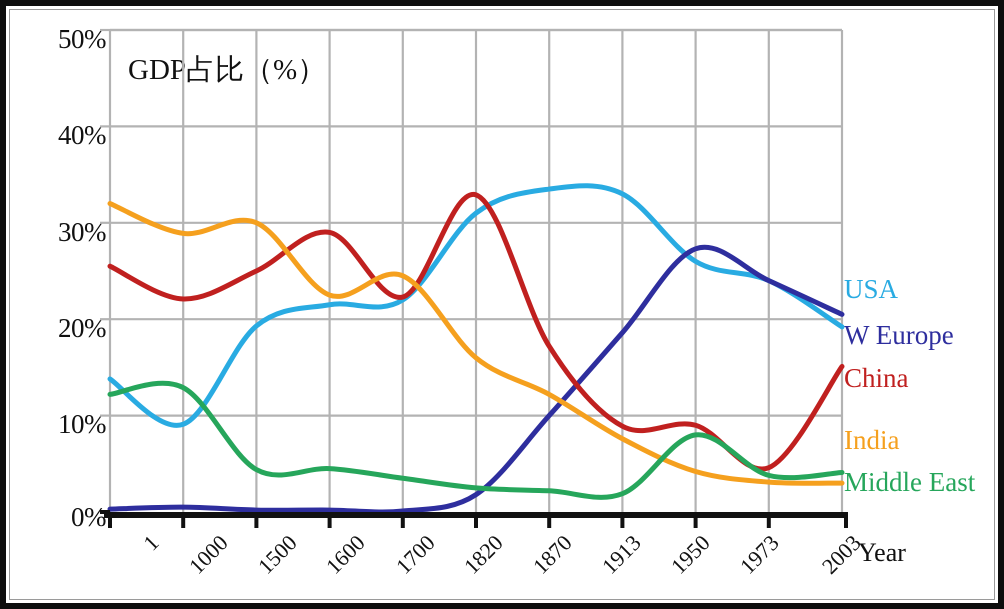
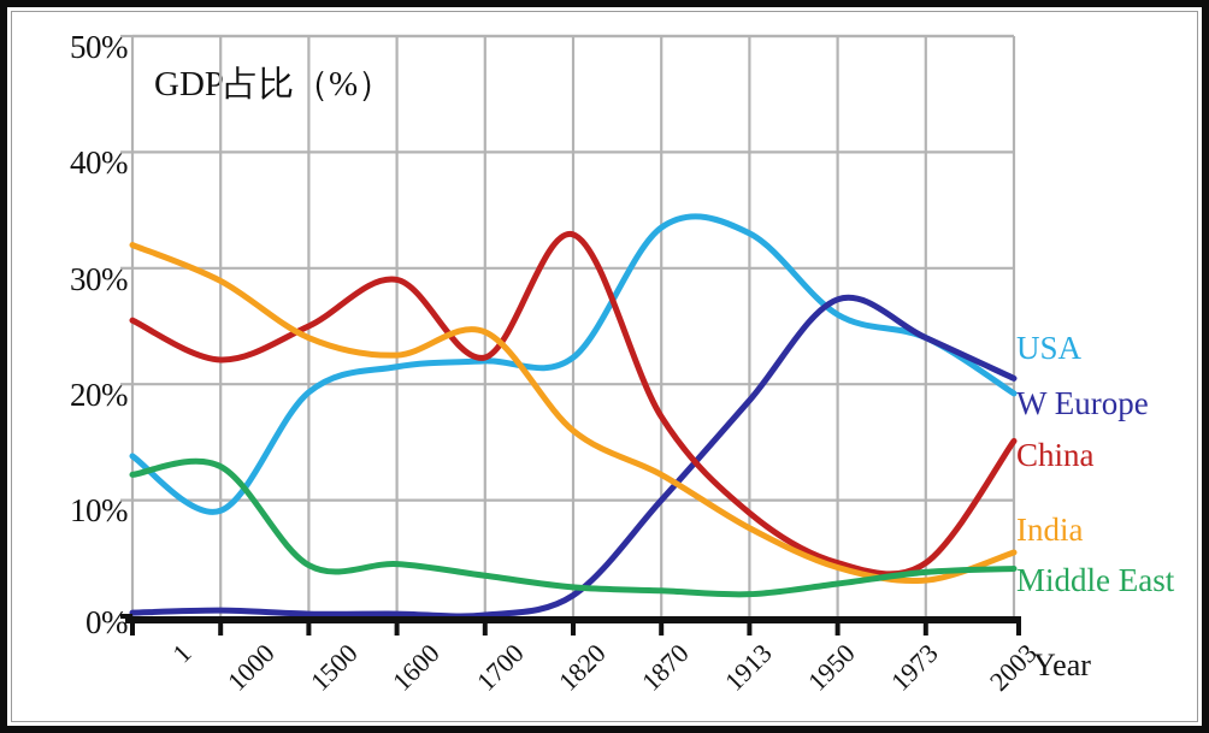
India/1500: 30% -> 24%
USA/1820: 31% -> 22%
China/1950: 9% -> 5%
Middle East/1950: 8% -> 3%
India/2003: 3% -> 6%
